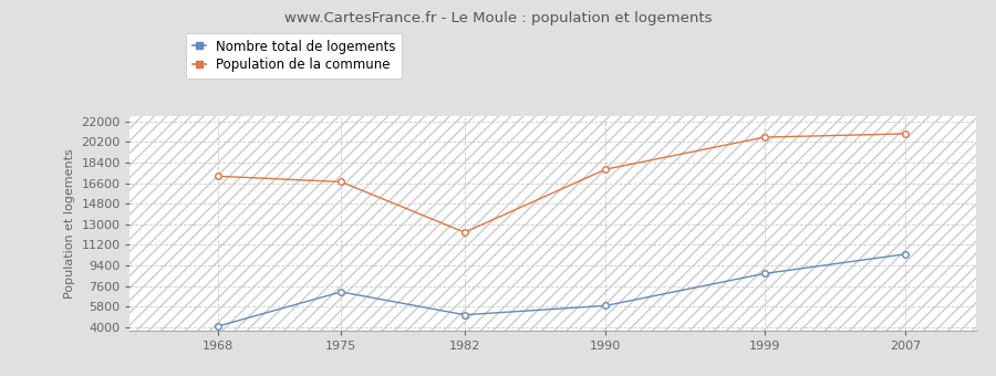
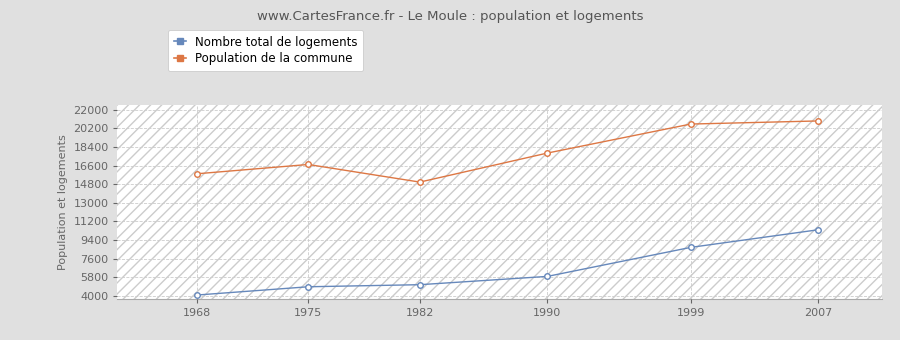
Population de la commune/1968: 17200 -> 15800
Nombre total de logements/1975: 7100 -> 4900
Population de la commune/1982: 12300 -> 15000
